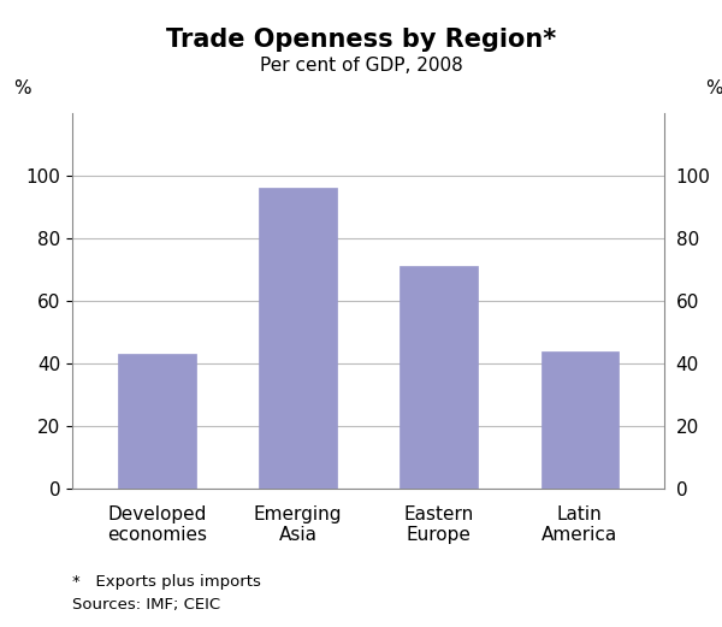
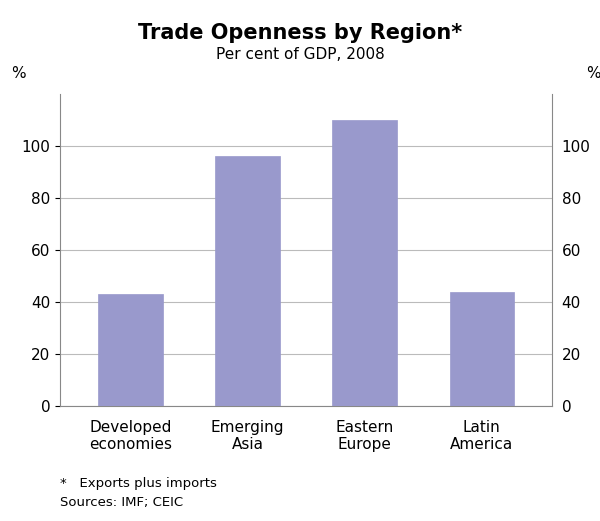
Eastern Europe: 71 -> 110
